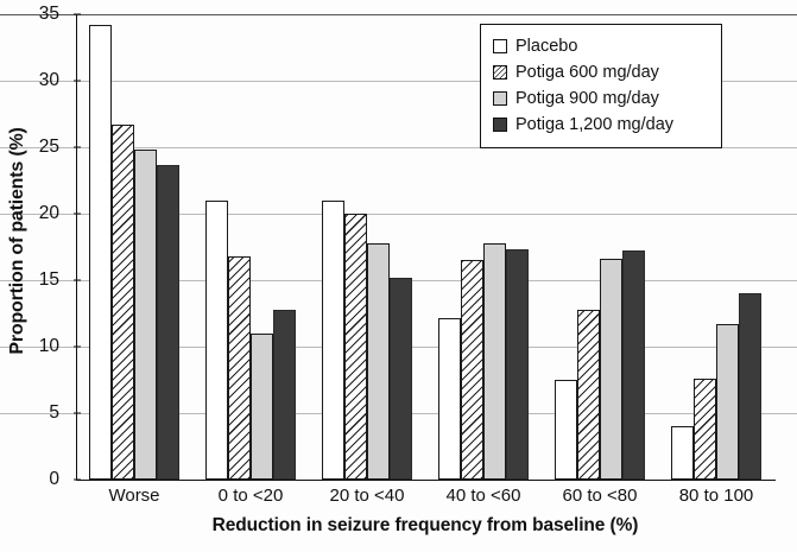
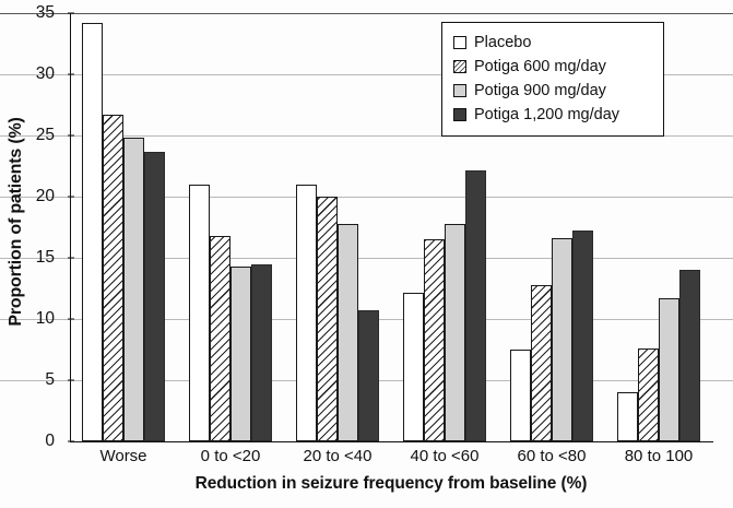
Potiga 900 mg/day/0 to <20: 11.0 -> 14.3
Potiga 1,200 mg/day/0 to <20: 12.8 -> 14.5
Potiga 1,200 mg/day/20 to <40: 15.2 -> 10.7
Potiga 1,200 mg/day/40 to <60: 17.3 -> 22.1
